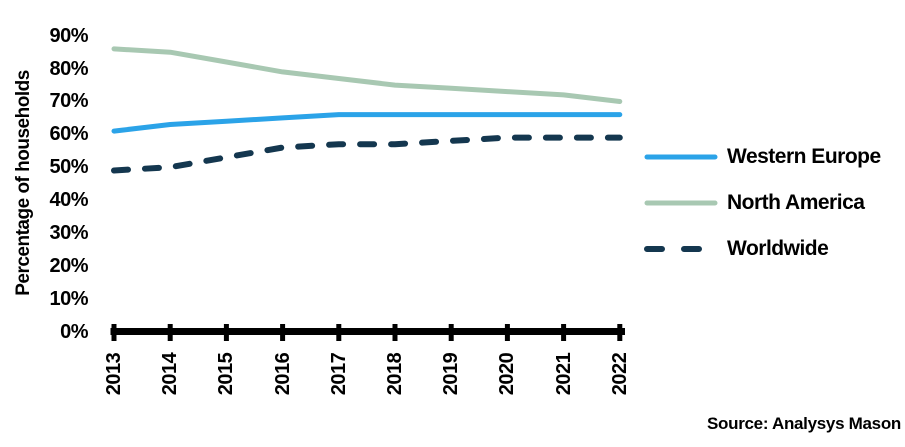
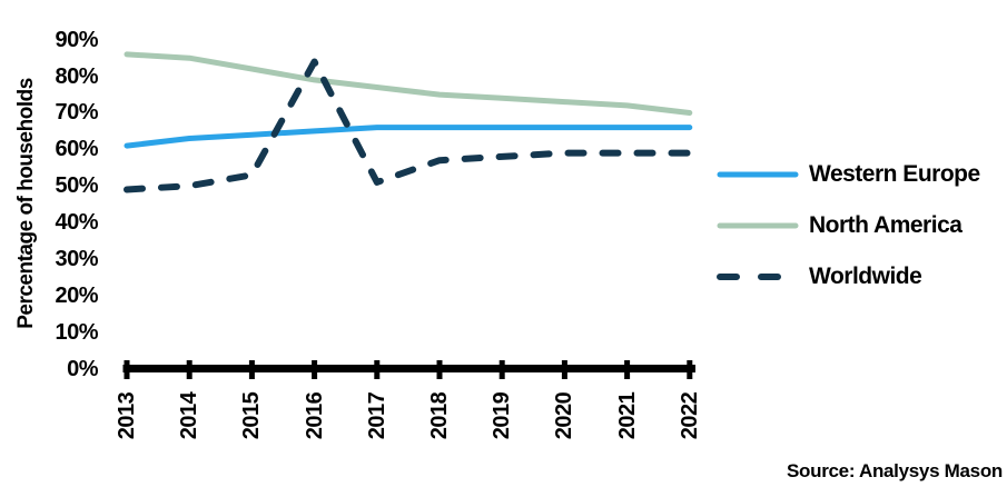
Worldwide/2016: 56% -> 84%
Worldwide/2017: 57% -> 51%
